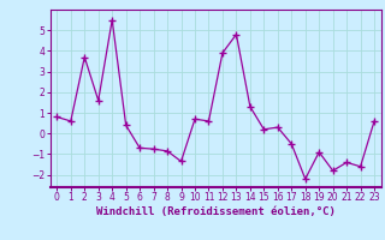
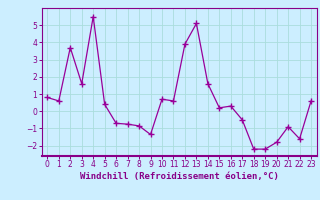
13: 4.8 -> 5.1
14: 1.3 -> 1.6
19: -0.9 -> -2.2
21: -1.4 -> -0.9
